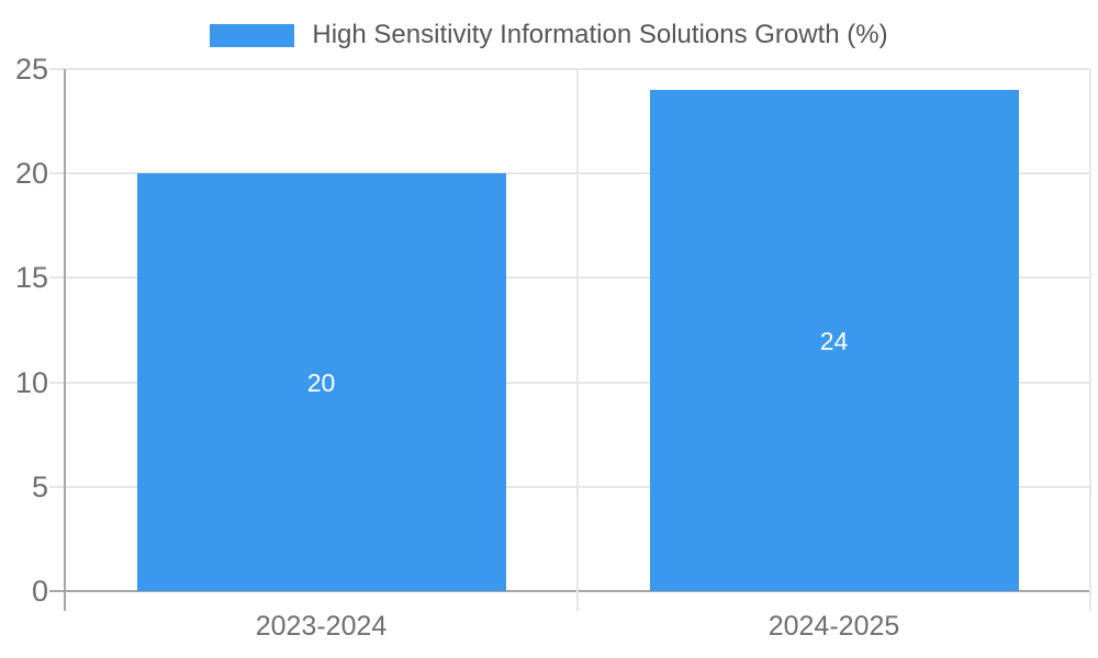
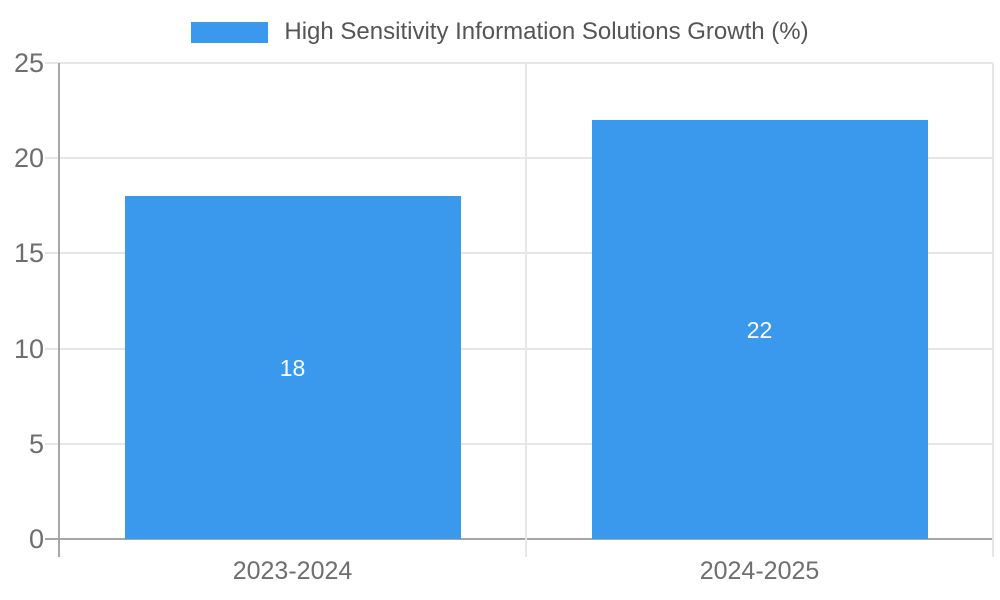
2023-2024: 20 -> 18
2024-2025: 24 -> 22
